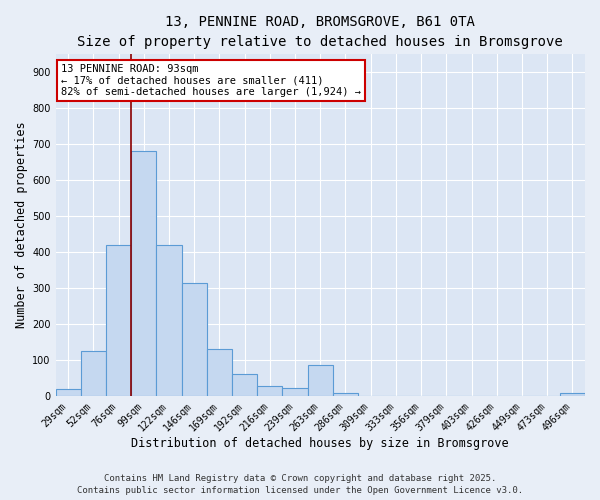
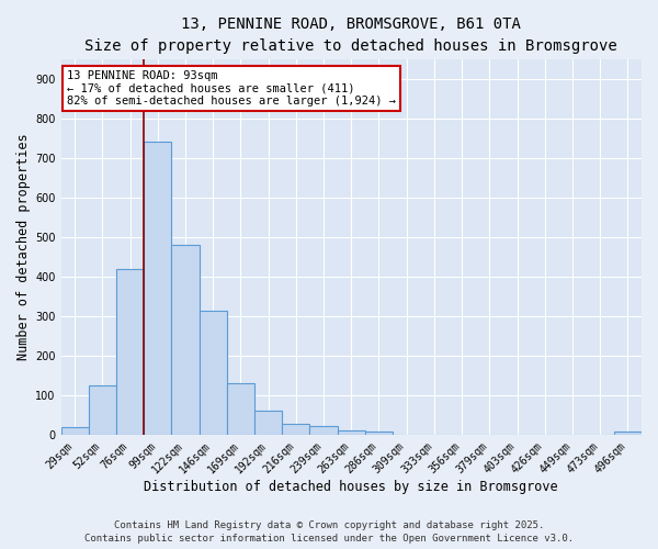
99sqm: 680 -> 740
122sqm: 420 -> 480
263sqm: 85 -> 10
